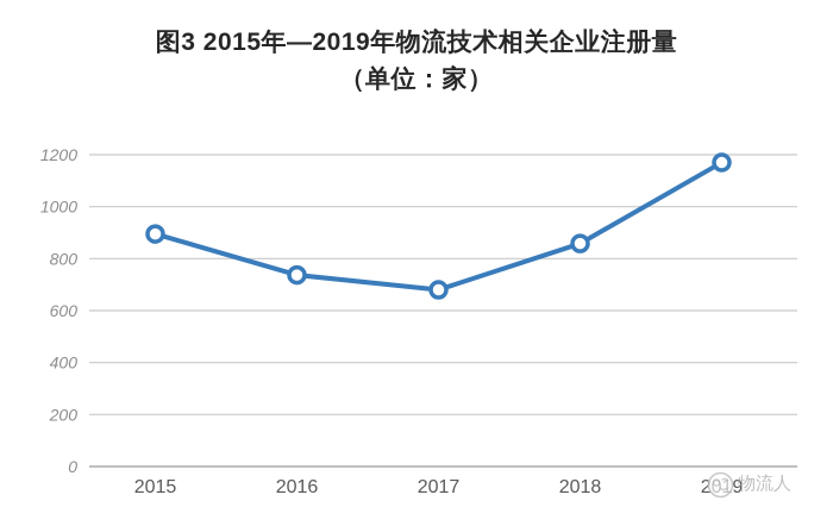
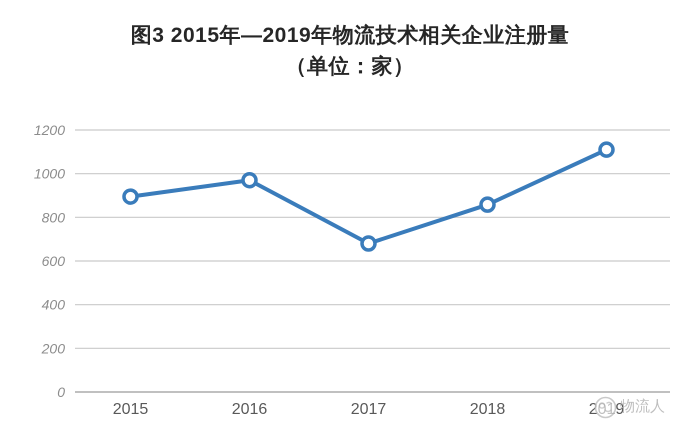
2016: 740 -> 970
2019: 1170 -> 1110
